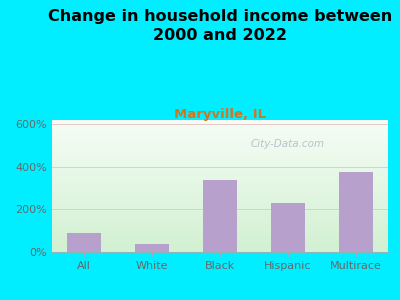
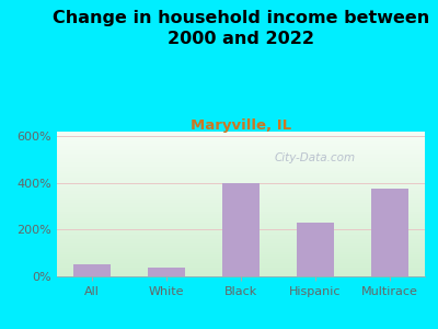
All: 90% -> 50%
Black: 340% -> 400%
